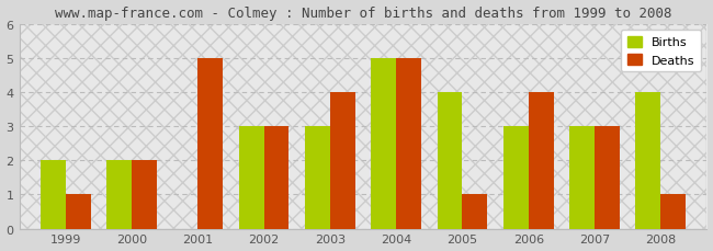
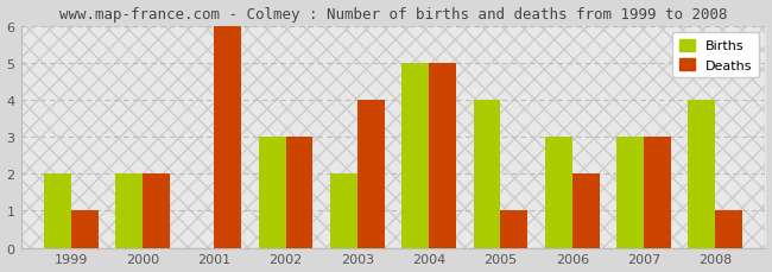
Deaths/2001: 5 -> 6
Births/2003: 3 -> 2
Deaths/2006: 4 -> 2
